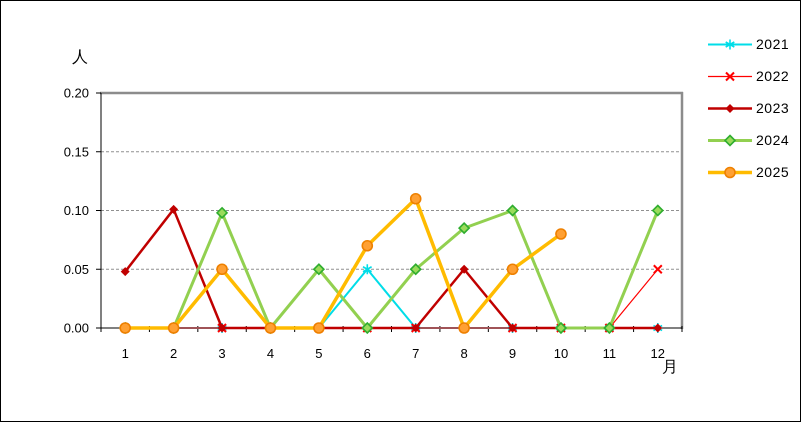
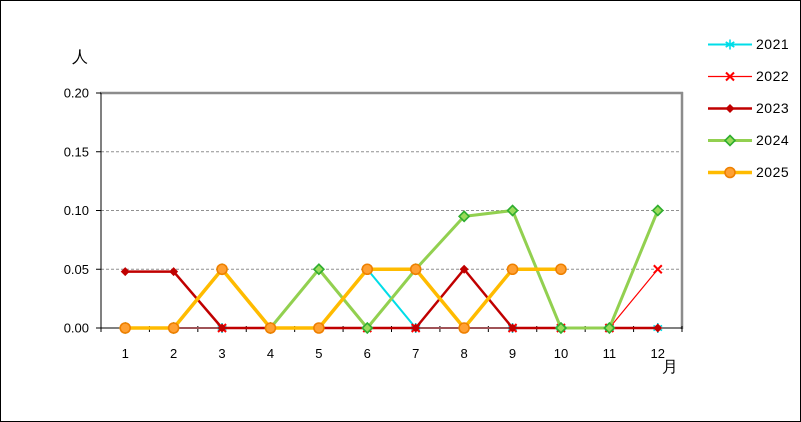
2023/2: 0.101 -> 0.048
2024/3: 0.098 -> 0.050
2025/6: 0.07 -> 0.05
2025/7: 0.11 -> 0.05
2024/8: 0.085 -> 0.095
2025/10: 0.08 -> 0.05
